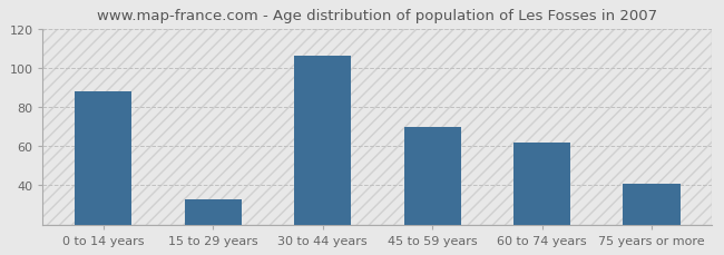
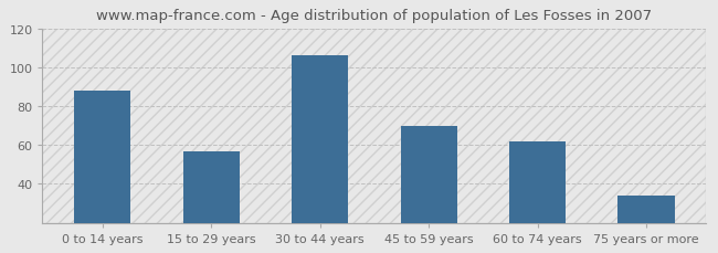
15 to 29 years: 33 -> 57
75 years or more: 41 -> 34
